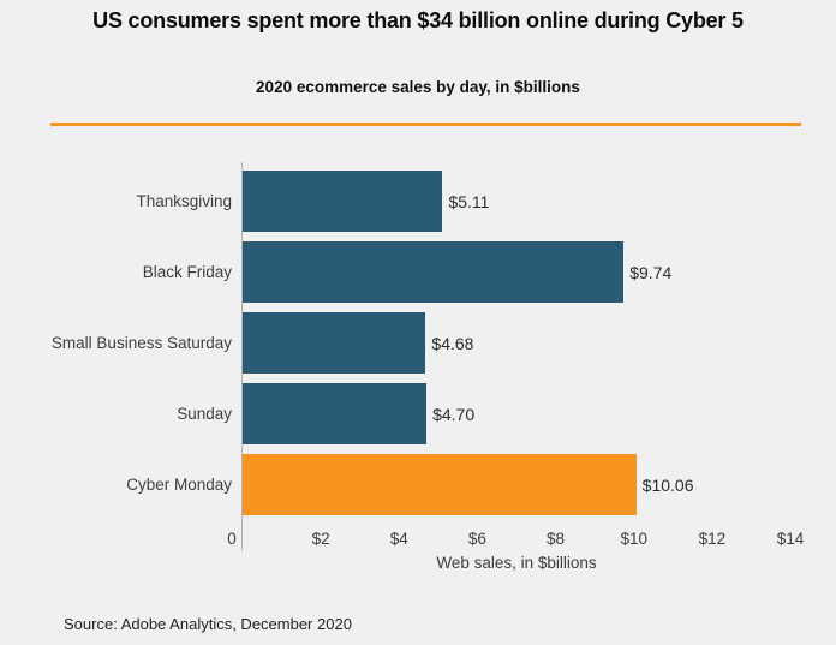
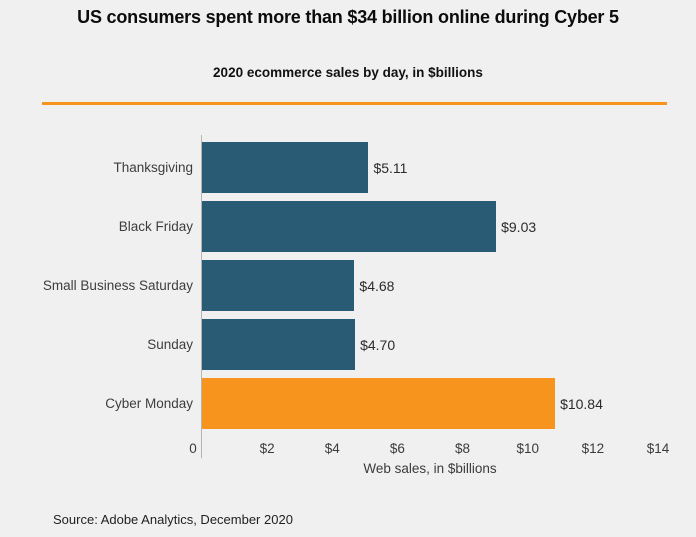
Black Friday: $9.74 -> $9.03
Cyber Monday: $10.06 -> $10.84
